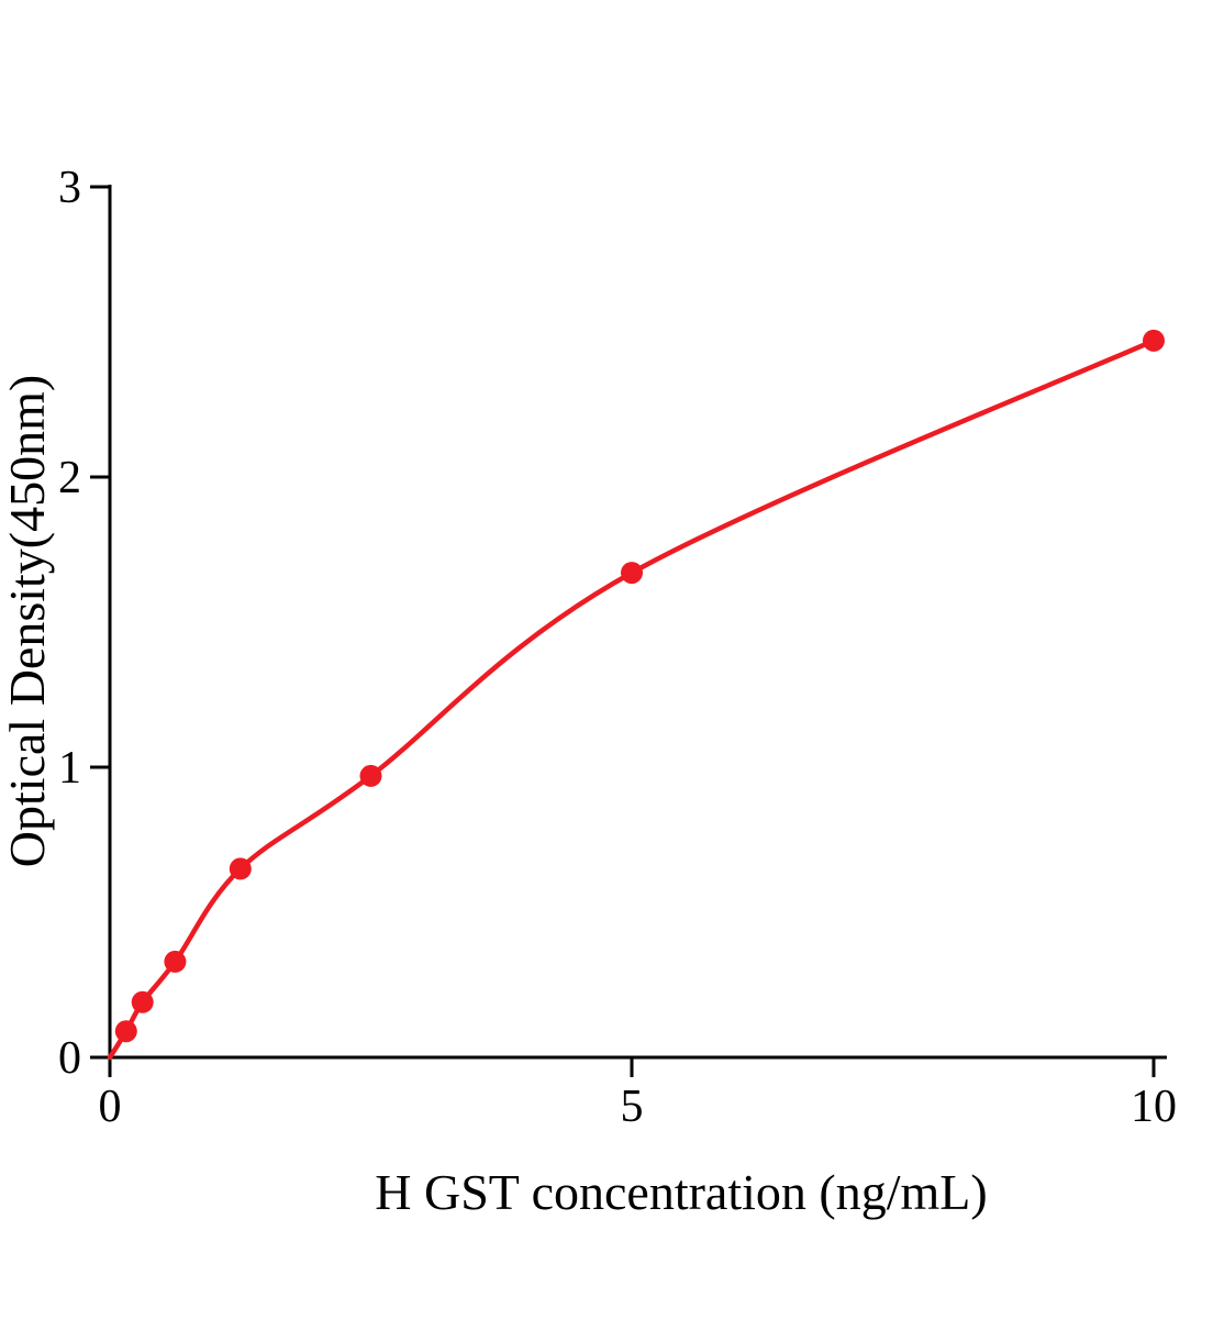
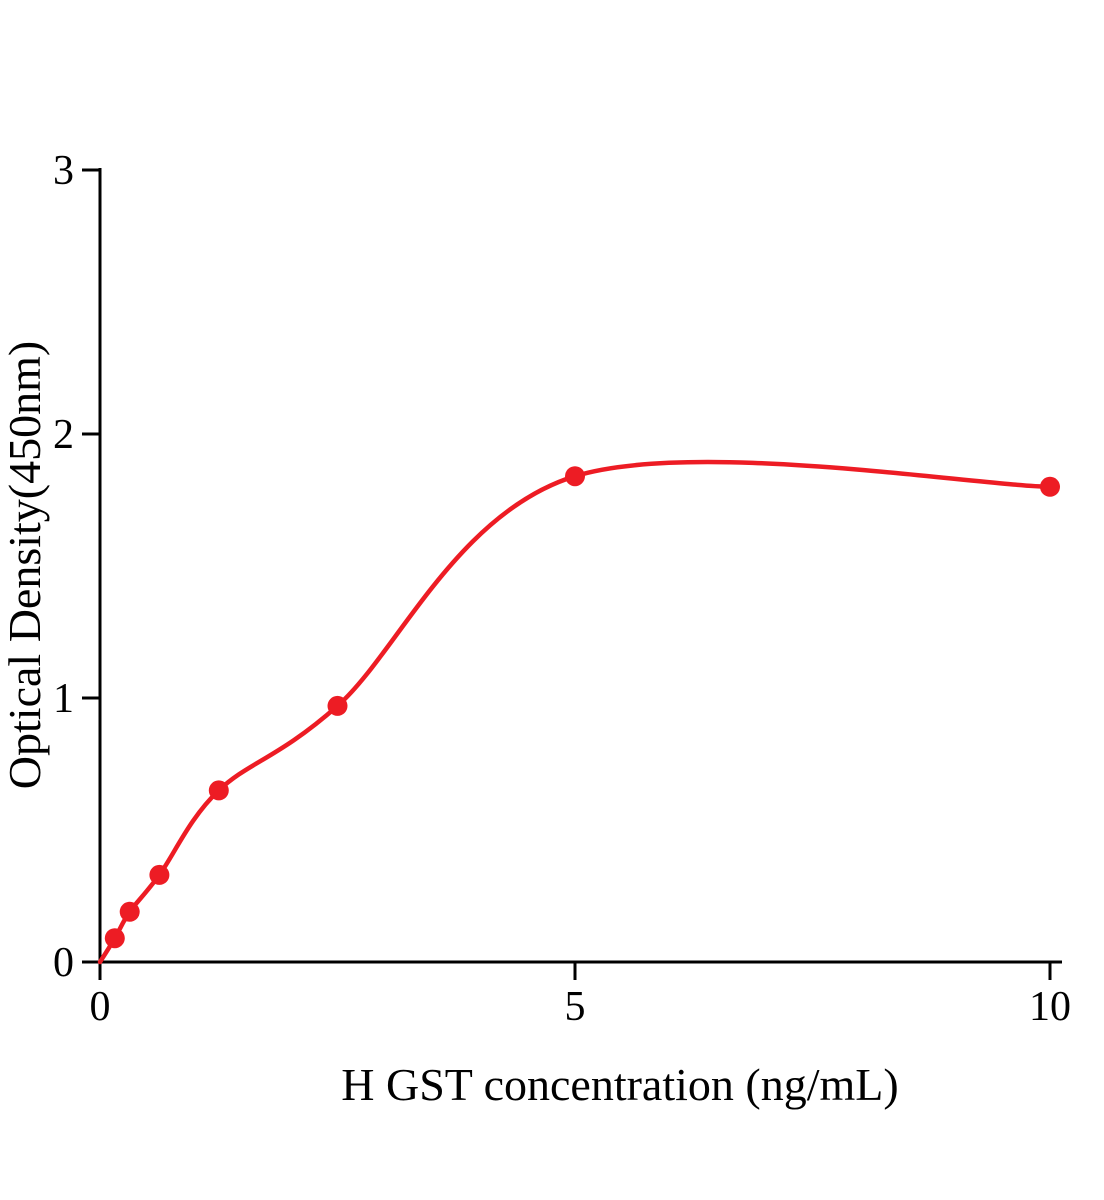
5: 1.67 -> 1.84
10: 2.47 -> 1.80
